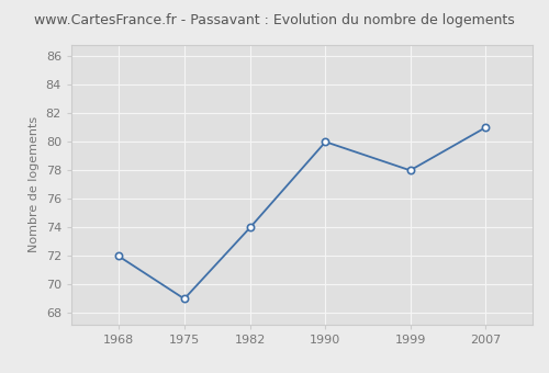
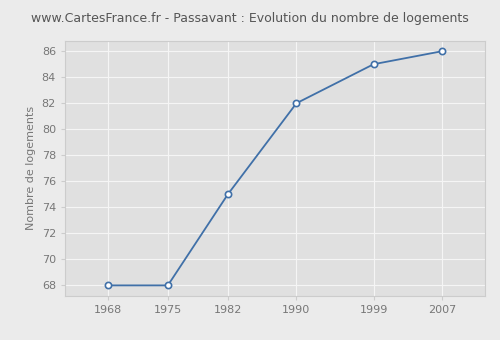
1968: 72 -> 68
1975: 69 -> 68
1982: 74 -> 75
1990: 80 -> 82
1999: 78 -> 85
2007: 81 -> 86
